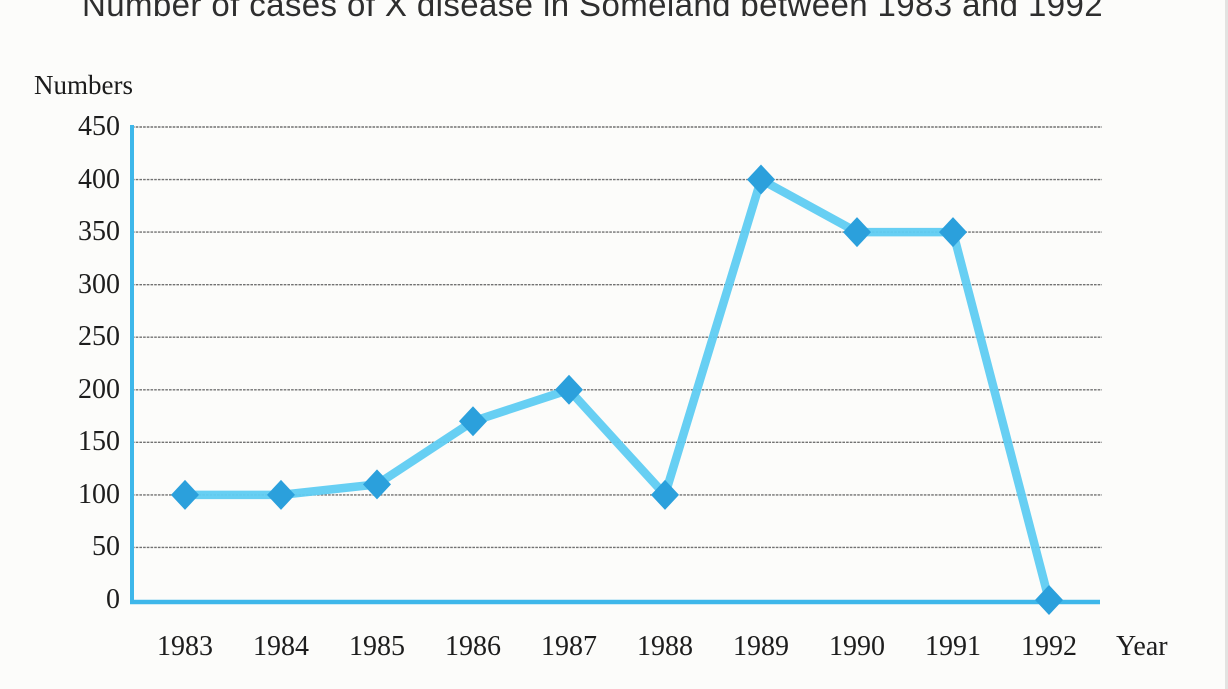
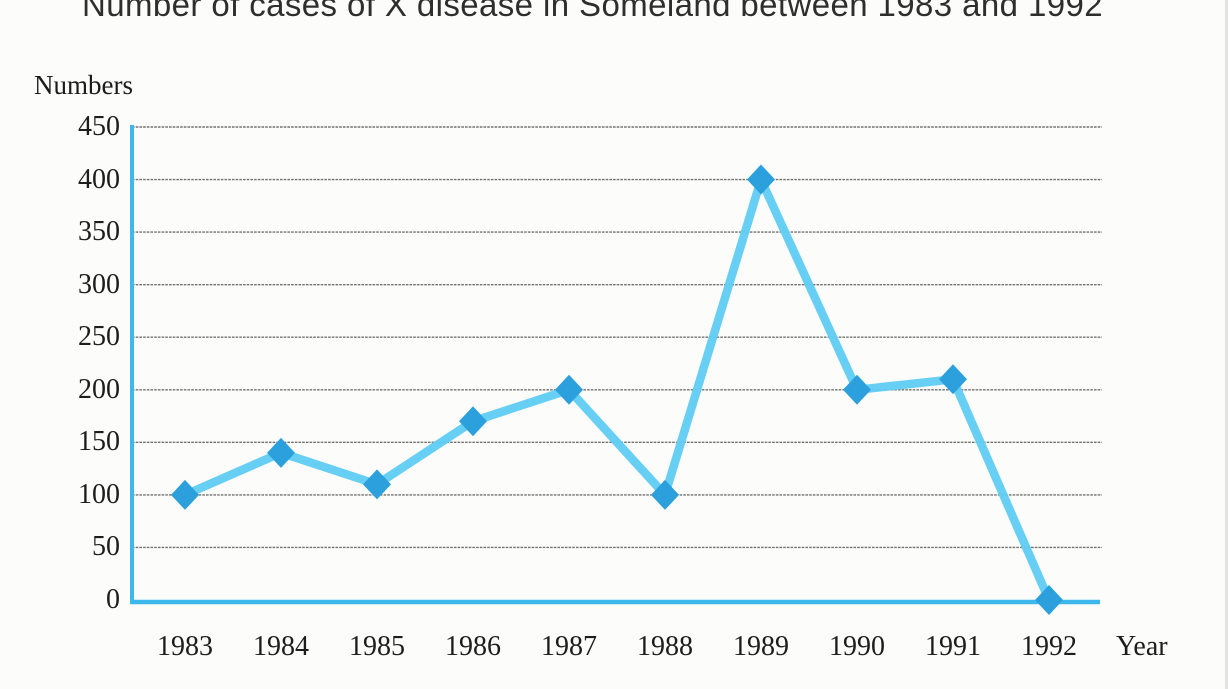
1984: 100 -> 140
1990: 350 -> 200
1991: 350 -> 210
